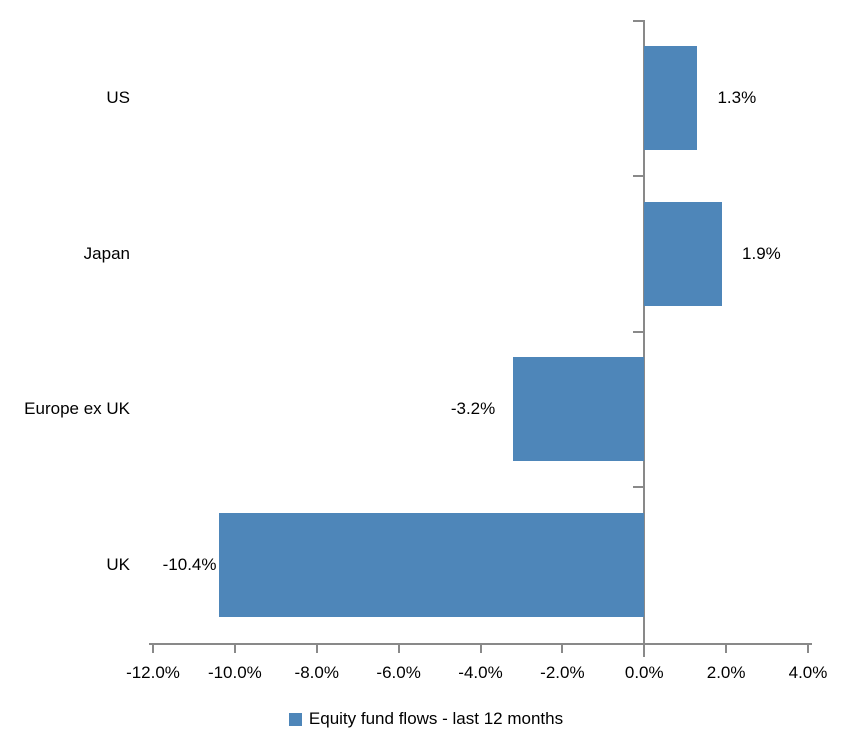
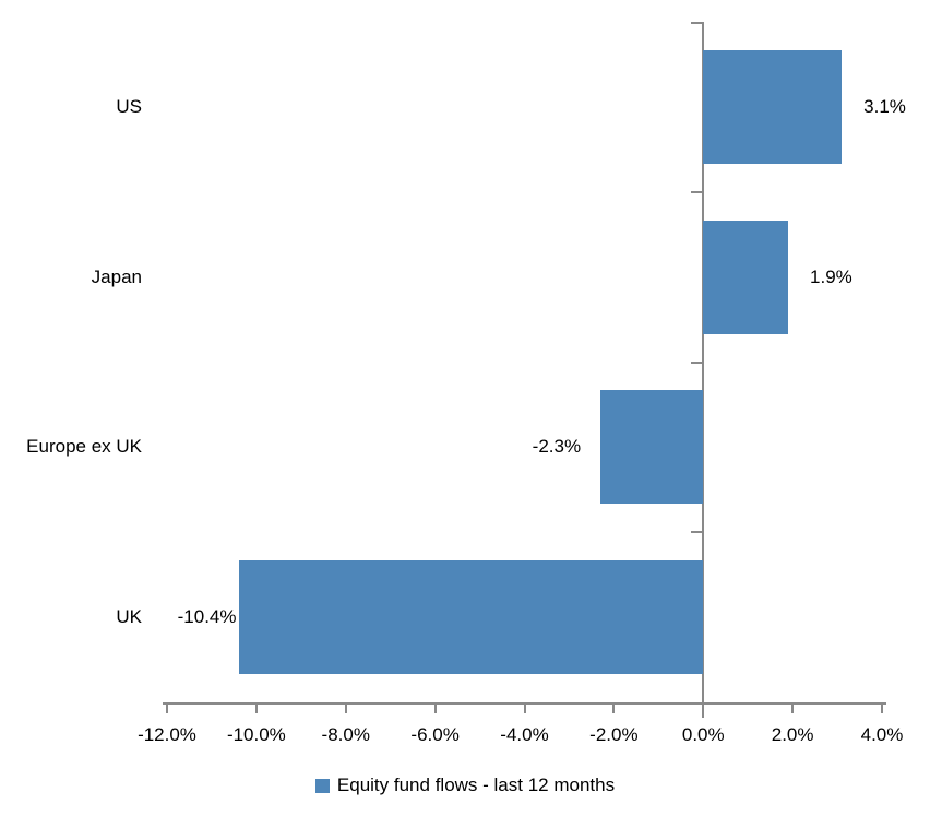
US: 1.3% -> 3.1%
Europe ex UK: -3.2% -> -2.3%
